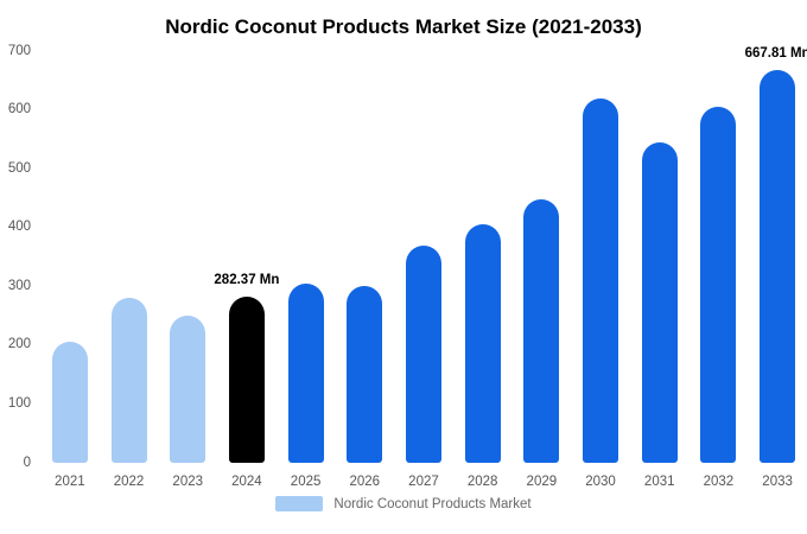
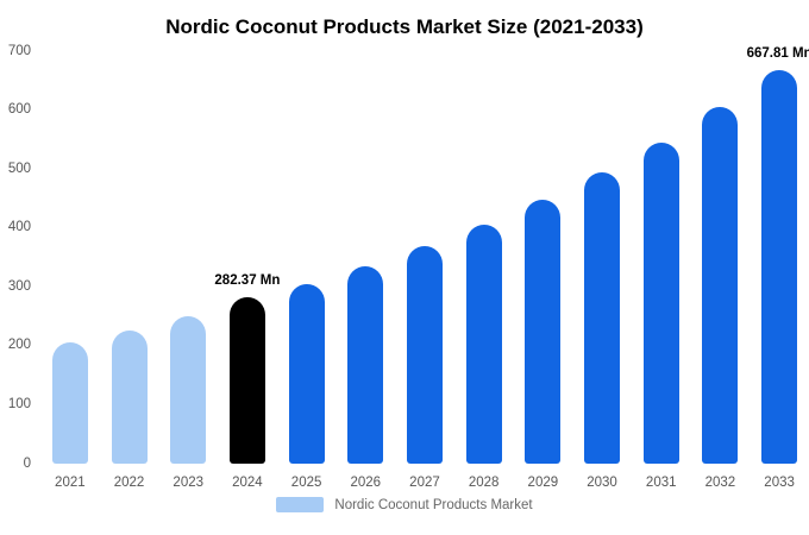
2022: 280 -> 220
2026: 300 -> 340
2030: 620 -> 500
